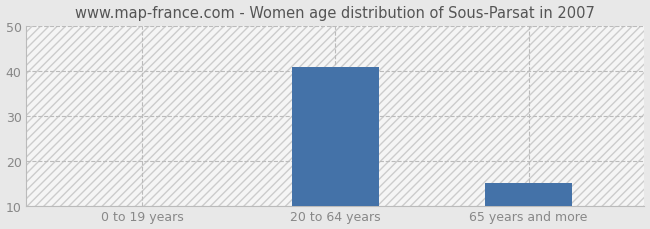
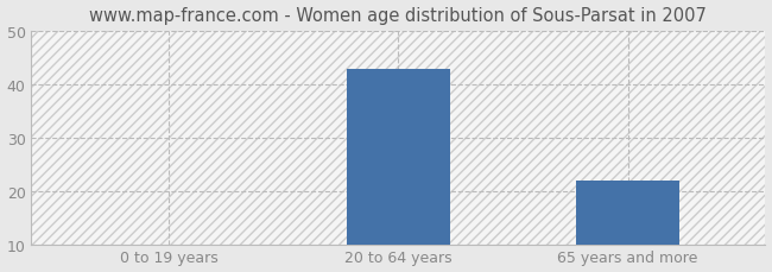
20 to 64 years: 41 -> 43
65 years and more: 15 -> 22
